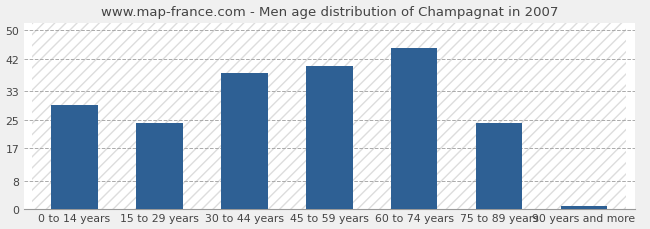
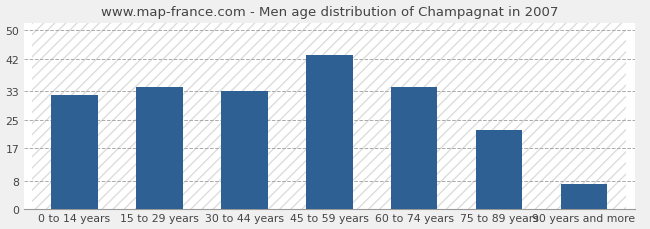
0 to 14 years: 29 -> 32
15 to 29 years: 24 -> 34
30 to 44 years: 38 -> 33
45 to 59 years: 40 -> 43
60 to 74 years: 45 -> 34
75 to 89 years: 24 -> 22
90 years and more: 1 -> 7
